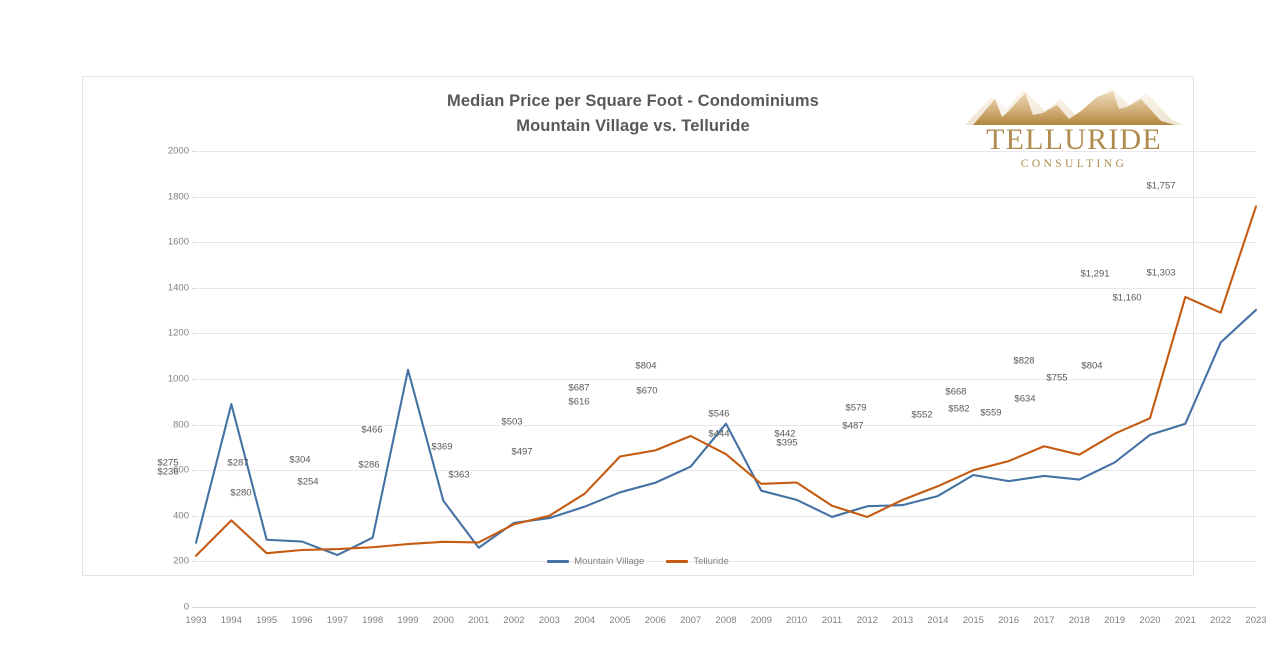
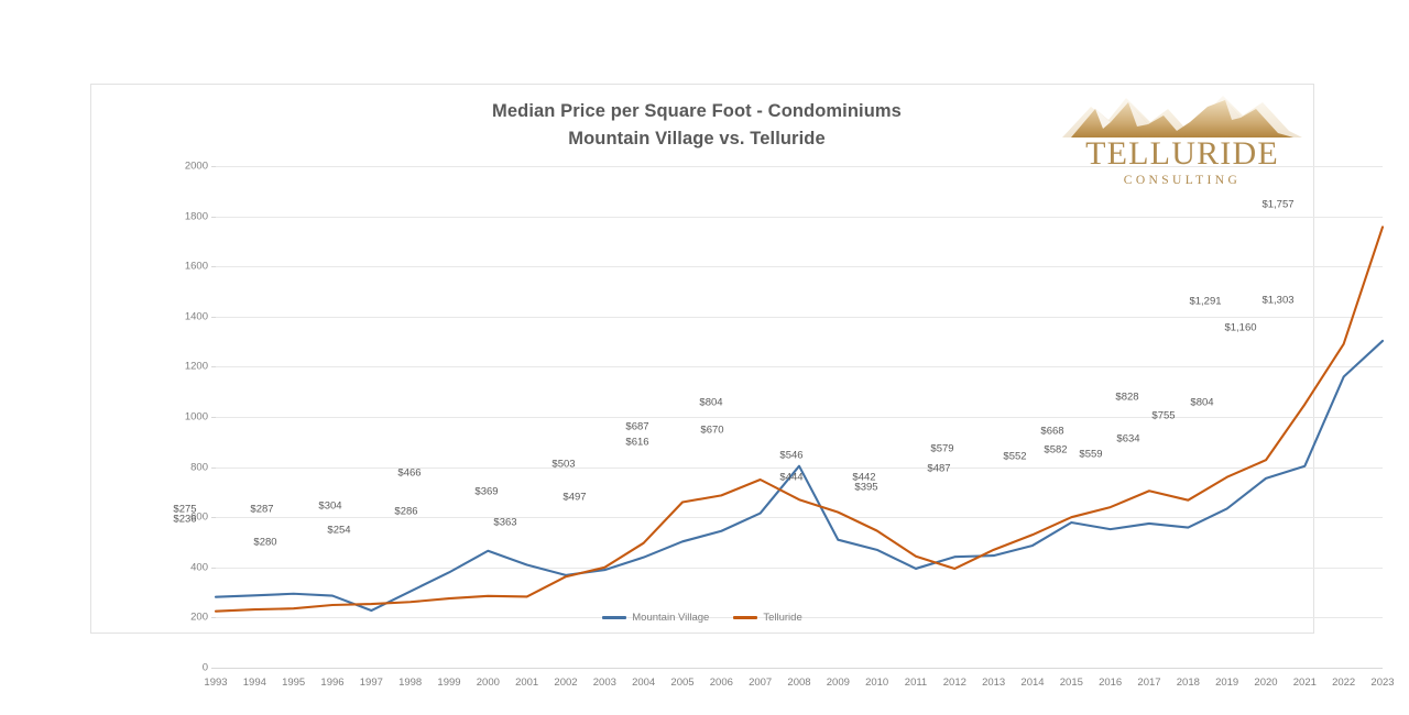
Mountain Village/1994: 890 -> 290
Telluride/1994: 380 -> 230
Mountain Village/1999: 1040 -> 380
Mountain Village/2001: 260 -> 410
Telluride/2009: 540 -> 620
Telluride/2021: 1360 -> 1050
